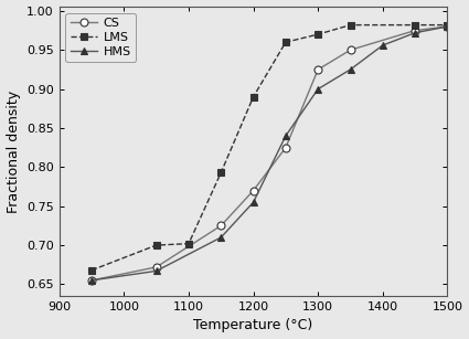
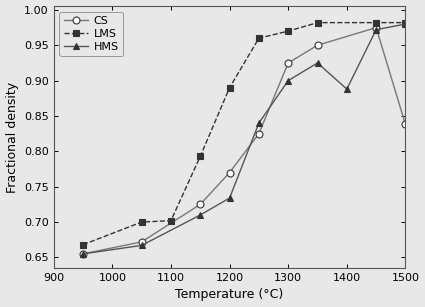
HMS/1200: 0.755 -> 0.734
HMS/1400: 0.956 -> 0.888
CS/1500: 0.980 -> 0.838
